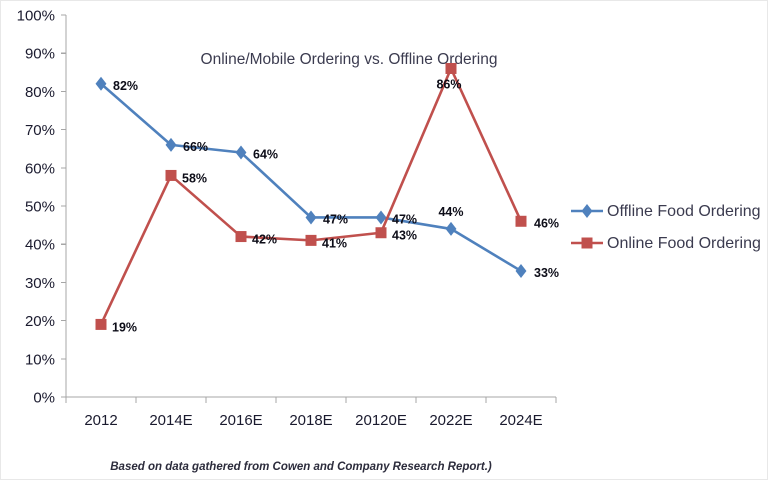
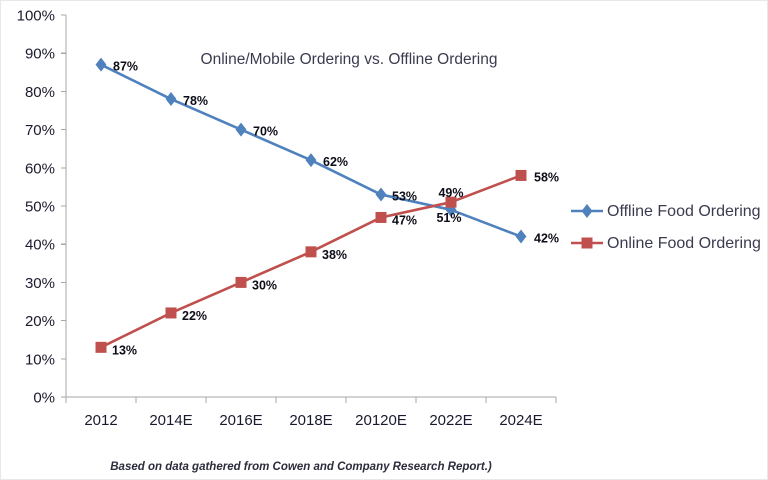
Offline Food Ordering/2012: 82% -> 87%
Online Food Ordering/2012: 19% -> 13%
Offline Food Ordering/2014E: 66% -> 78%
Online Food Ordering/2014E: 58% -> 22%
Offline Food Ordering/2016E: 64% -> 70%
Online Food Ordering/2016E: 42% -> 30%
Offline Food Ordering/2018E: 47% -> 62%
Online Food Ordering/2018E: 41% -> 38%
Offline Food Ordering/20120E: 47% -> 53%
Online Food Ordering/20120E: 43% -> 47%
Offline Food Ordering/2022E: 44% -> 49%
Online Food Ordering/2022E: 86% -> 51%
Offline Food Ordering/2024E: 33% -> 42%
Online Food Ordering/2024E: 46% -> 58%
